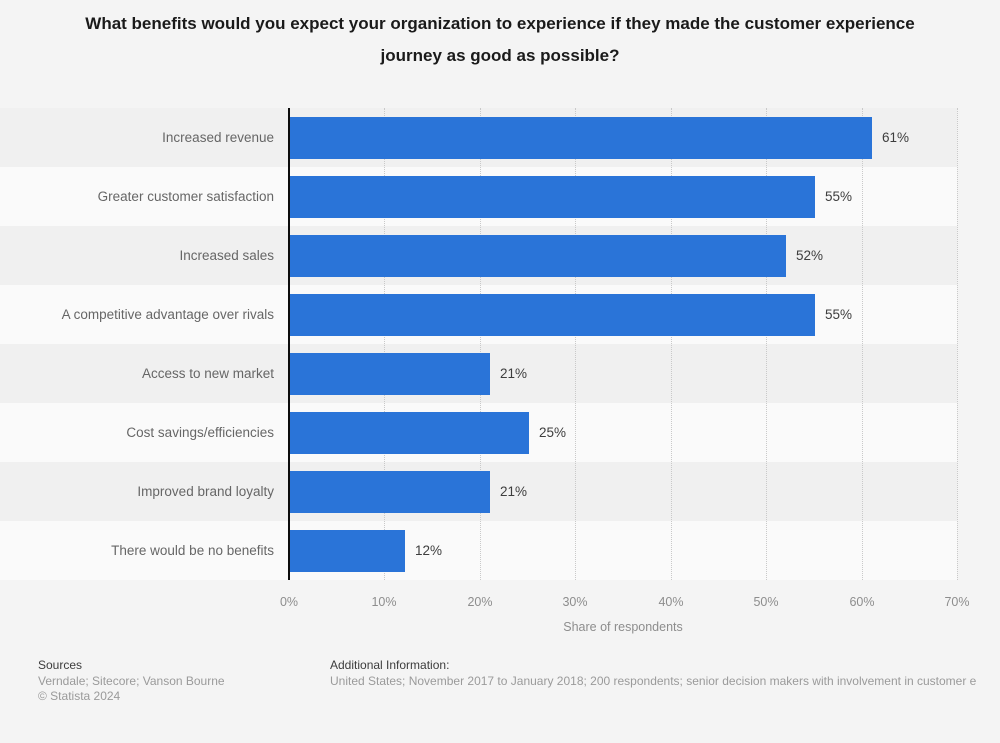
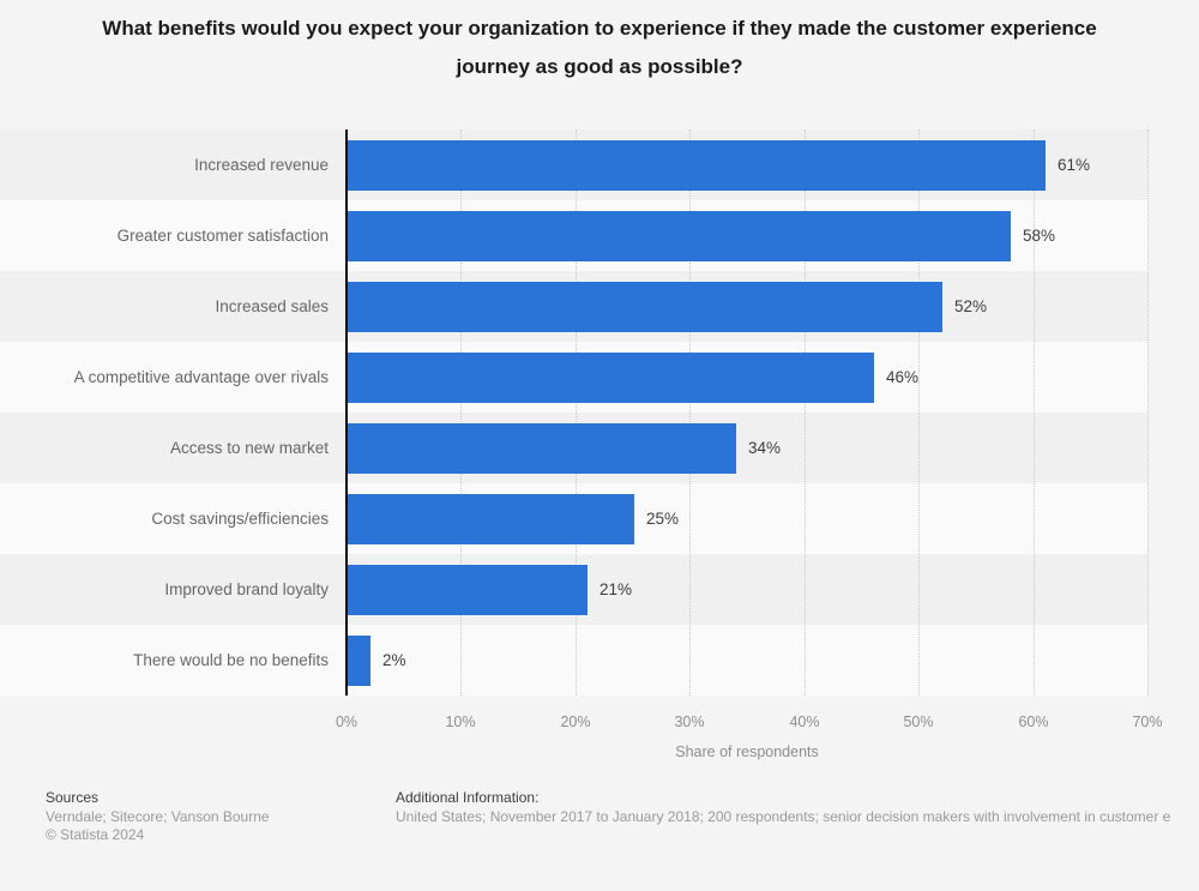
Greater customer satisfaction: 55% -> 58%
A competitive advantage over rivals: 55% -> 46%
Access to new market: 21% -> 34%
There would be no benefits: 12% -> 2%
